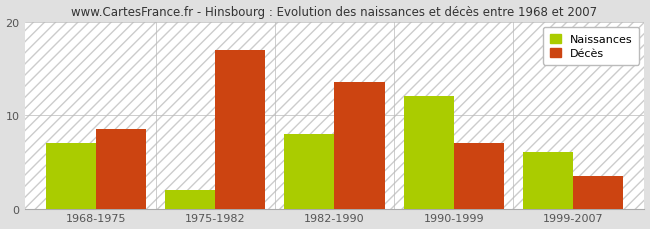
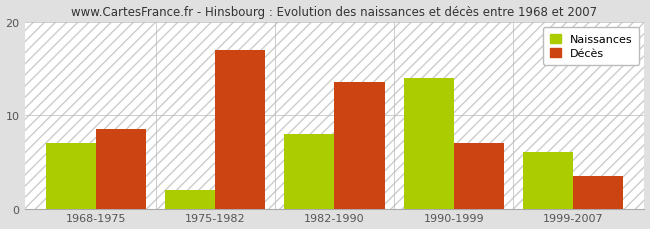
Naissances/1990-1999: 12 -> 14
